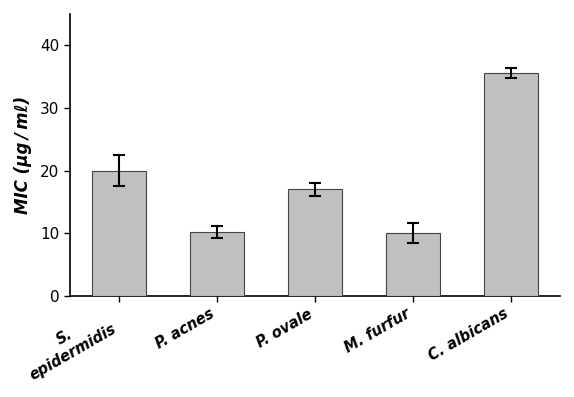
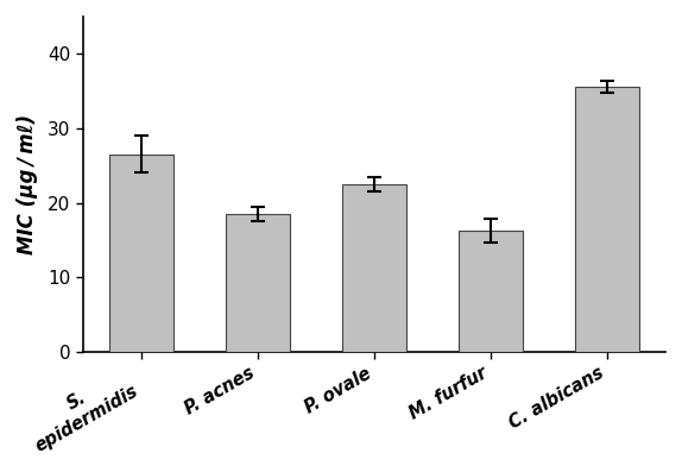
S. epidermidis: 20.0 -> 26.5
P. acnes: 10.2 -> 18.5
P. ovale: 17.0 -> 22.5
M. furfur: 10.0 -> 16.2
